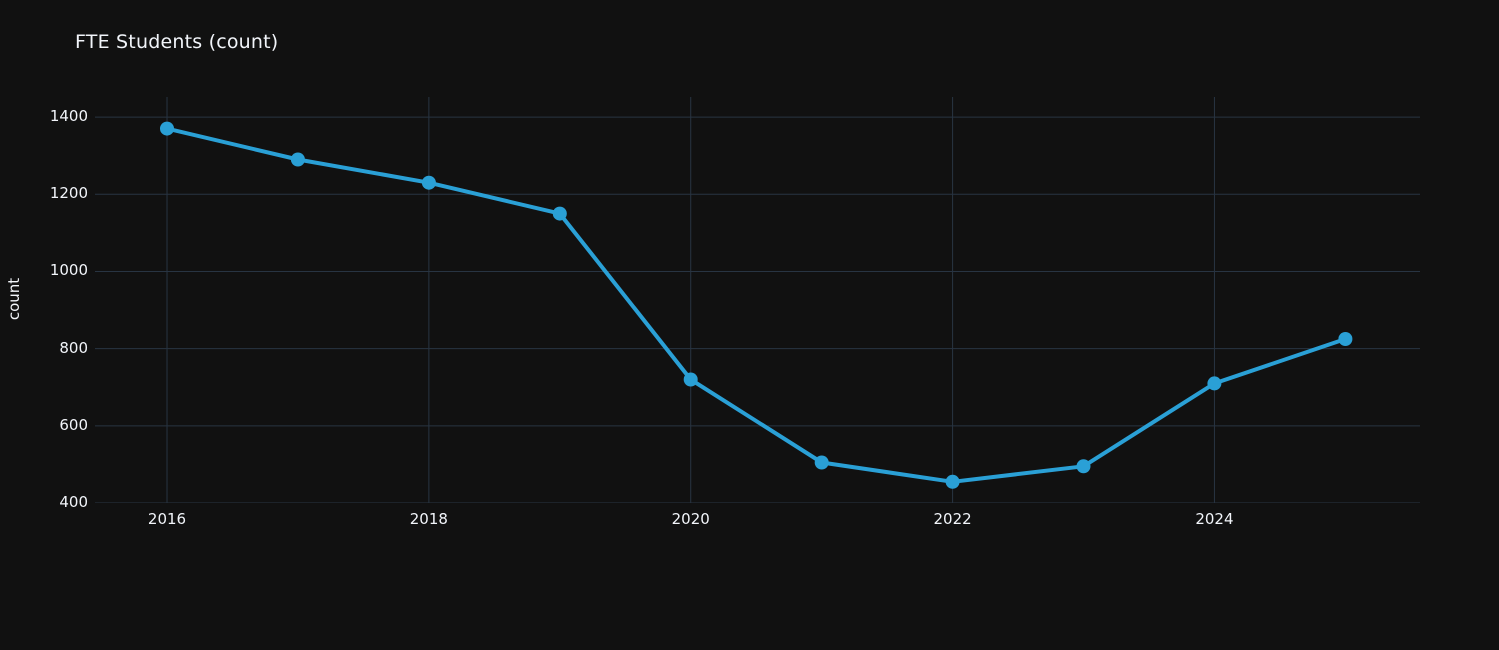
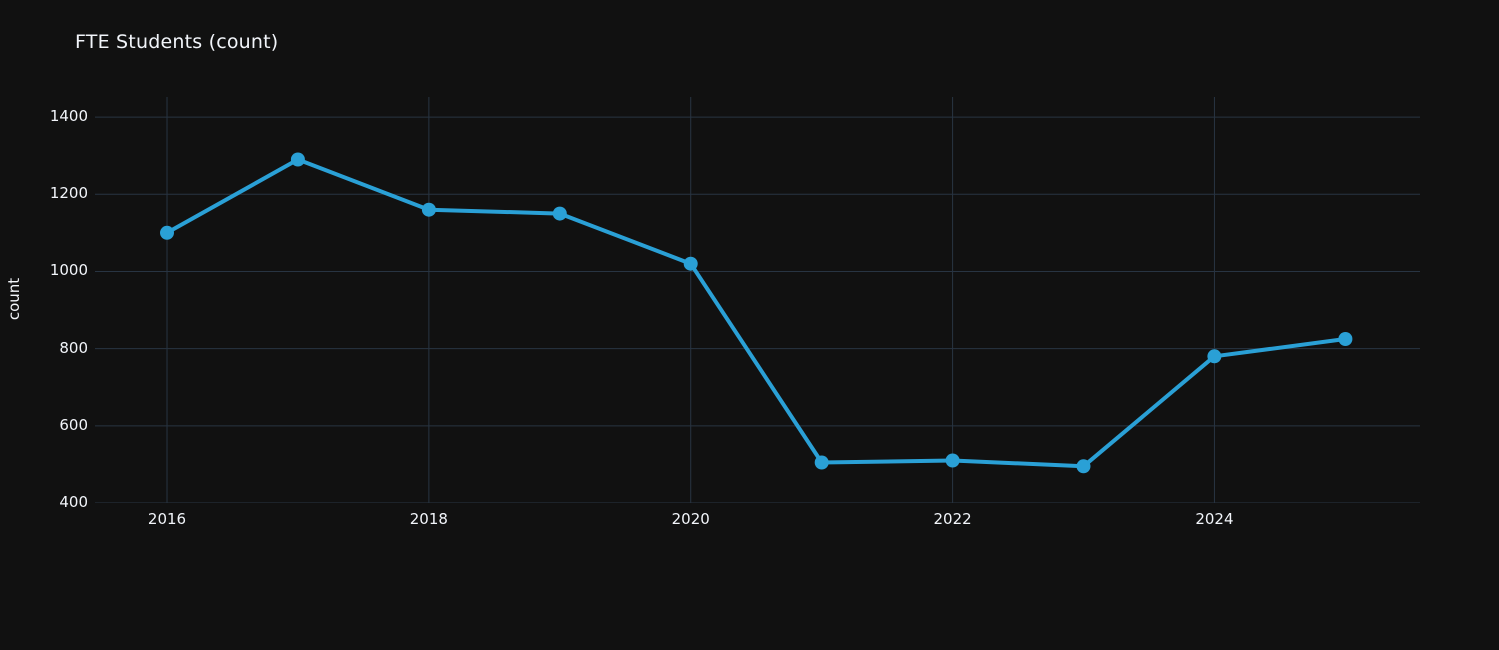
2016: 1370 -> 1100
2018: 1230 -> 1160
2020: 720 -> 1020
2022: 460 -> 510
2024: 710 -> 780
